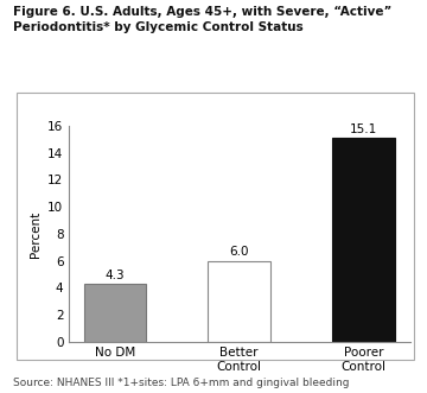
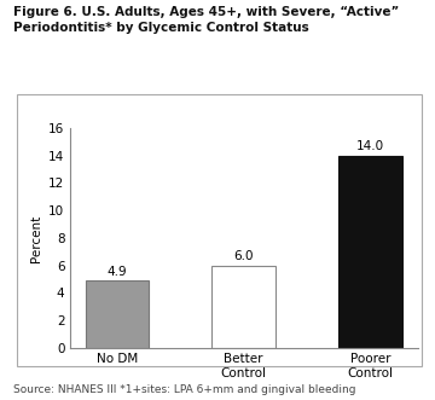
No DM: 4.3 -> 4.9
Poorer Control: 15.1 -> 14.0
